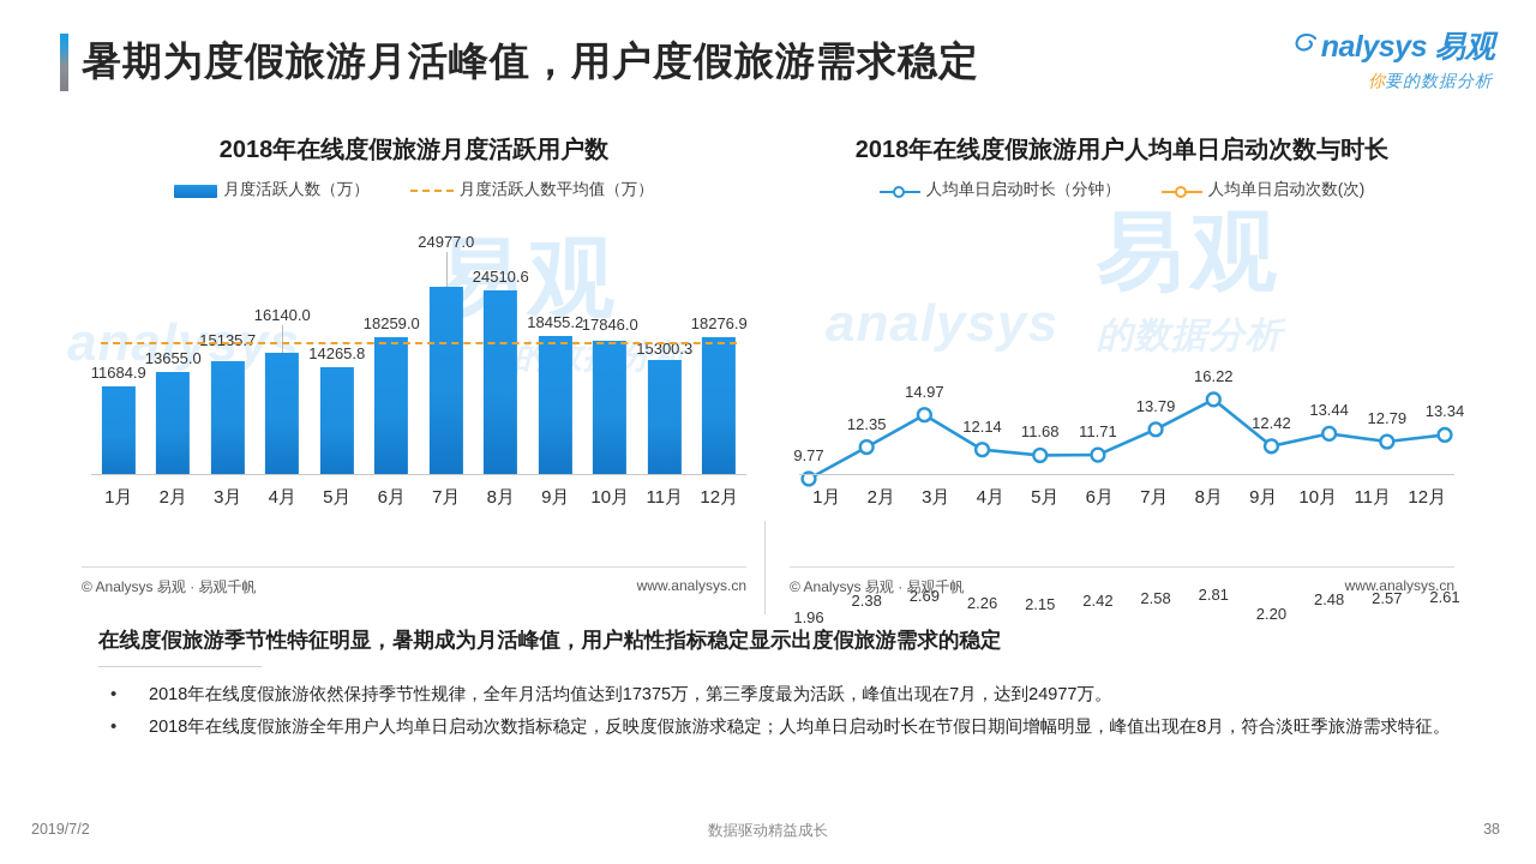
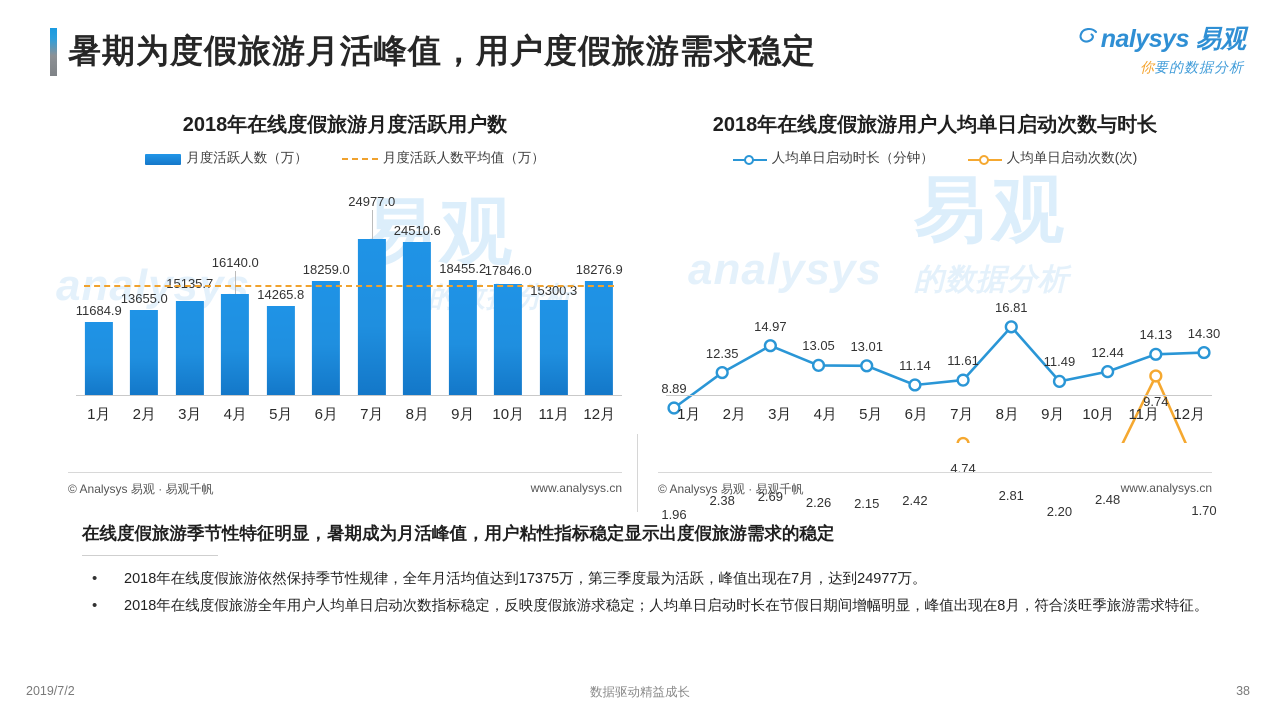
2018年在线度假旅游用户人均单日启动次数与时长/人均单日启动时长（分钟）/1月: 9.77 -> 8.89
2018年在线度假旅游用户人均单日启动次数与时长/人均单日启动时长（分钟）/4月: 12.14 -> 13.05
2018年在线度假旅游用户人均单日启动次数与时长/人均单日启动时长（分钟）/5月: 11.68 -> 13.01
2018年在线度假旅游用户人均单日启动次数与时长/人均单日启动时长（分钟）/6月: 11.71 -> 11.14
2018年在线度假旅游用户人均单日启动次数与时长/人均单日启动时长（分钟）/7月: 13.79 -> 11.61
2018年在线度假旅游用户人均单日启动次数与时长/人均单日启动次数(次)/7月: 2.58 -> 4.74
2018年在线度假旅游用户人均单日启动次数与时长/人均单日启动时长（分钟）/8月: 16.22 -> 16.81
2018年在线度假旅游用户人均单日启动次数与时长/人均单日启动时长（分钟）/9月: 12.42 -> 11.49
2018年在线度假旅游用户人均单日启动次数与时长/人均单日启动时长（分钟）/10月: 13.44 -> 12.44
2018年在线度假旅游用户人均单日启动次数与时长/人均单日启动时长（分钟）/11月: 12.79 -> 14.13
2018年在线度假旅游用户人均单日启动次数与时长/人均单日启动次数(次)/11月: 2.57 -> 9.74
2018年在线度假旅游用户人均单日启动次数与时长/人均单日启动时长（分钟）/12月: 13.34 -> 14.30
2018年在线度假旅游用户人均单日启动次数与时长/人均单日启动次数(次)/12月: 2.61 -> 1.70
